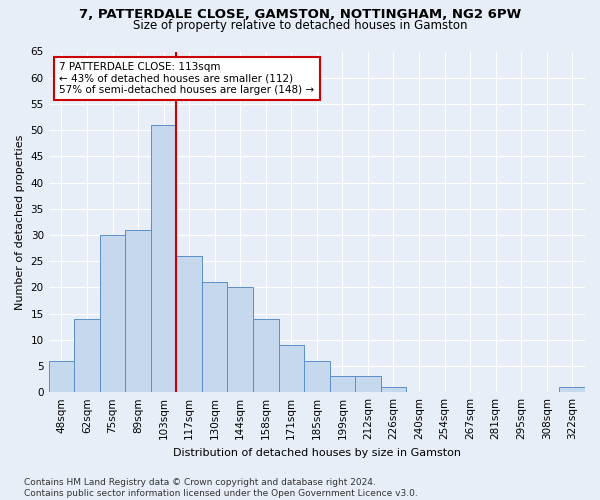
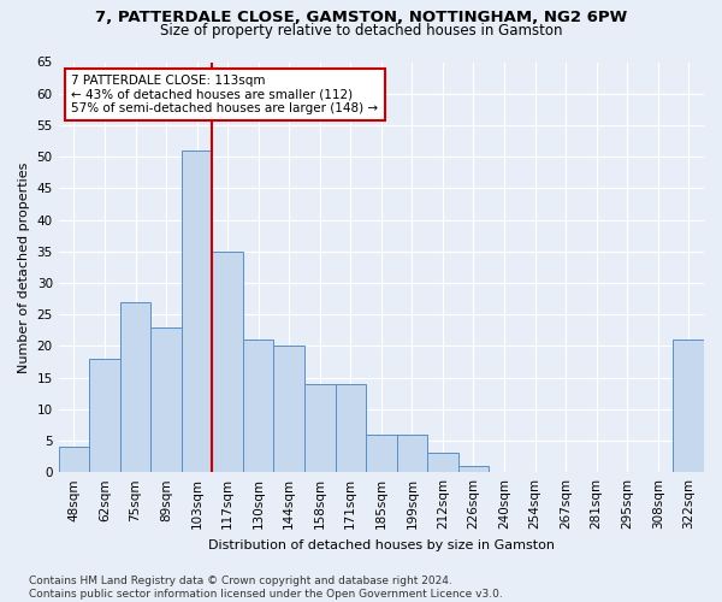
48sqm: 6 -> 4
62sqm: 14 -> 18
75sqm: 30 -> 27
89sqm: 31 -> 23
117sqm: 26 -> 35
171sqm: 9 -> 14
199sqm: 3 -> 6
322sqm: 1 -> 21
